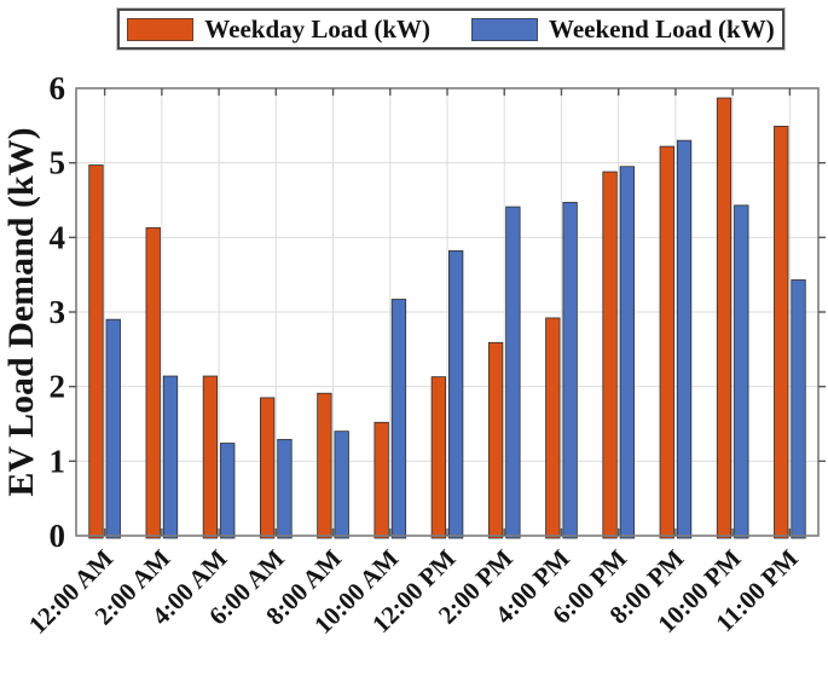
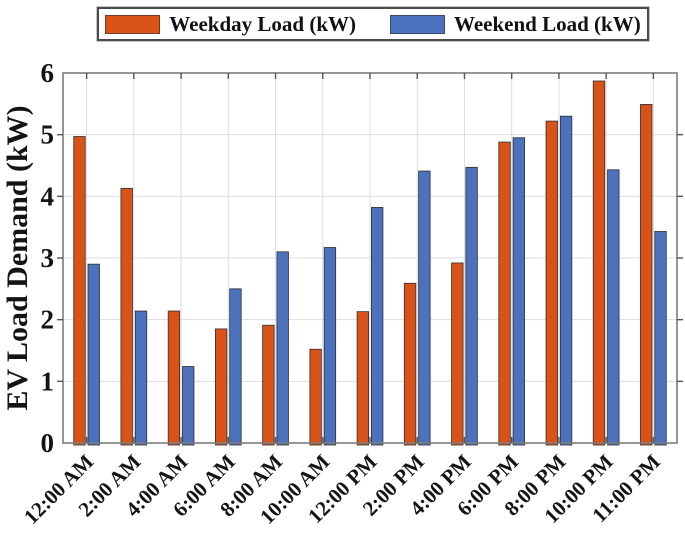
Weekend Load (kW)/6:00 AM: 1.3 -> 2.5
Weekend Load (kW)/8:00 AM: 1.4 -> 3.1
